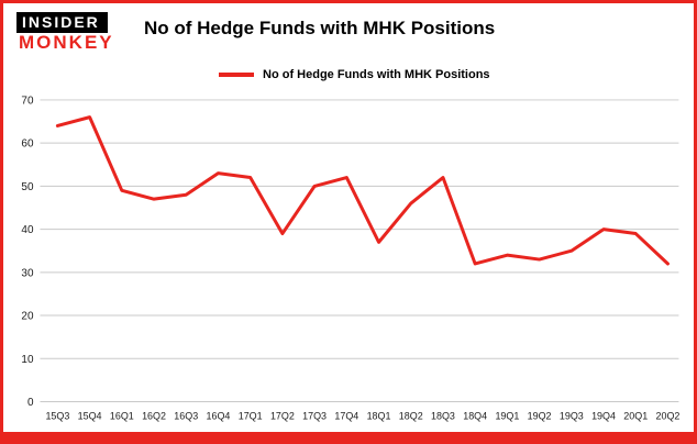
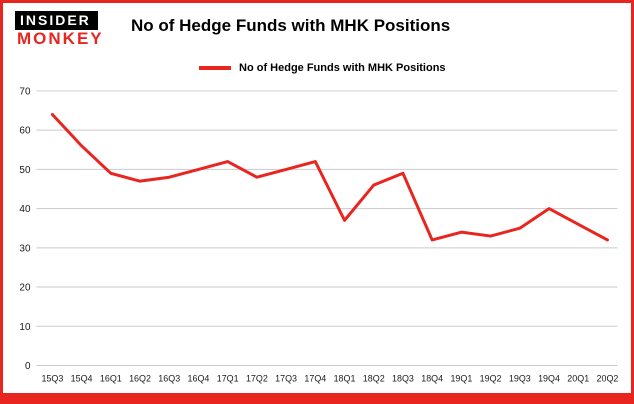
15Q4: 66 -> 56
16Q4: 53 -> 50
17Q2: 39 -> 48
18Q3: 52 -> 49
20Q1: 39 -> 36
